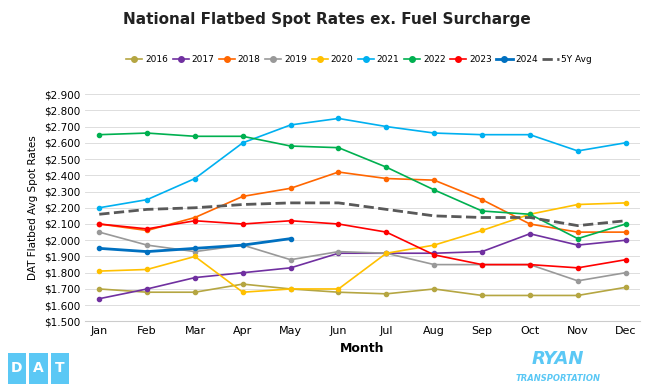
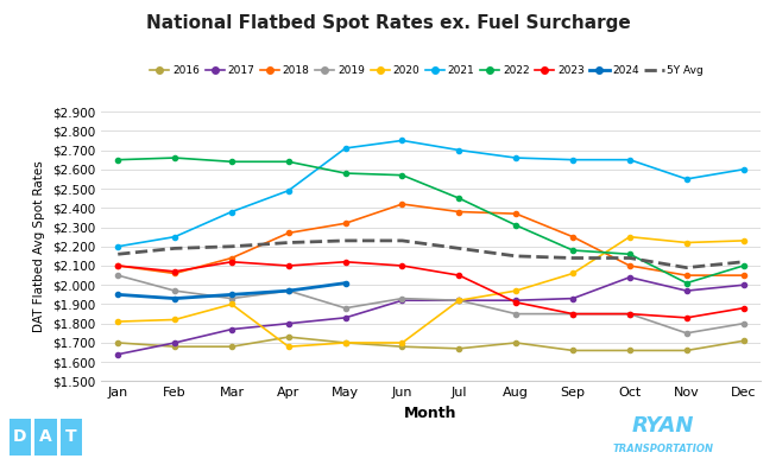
2021/Apr: $2.60 -> $2.49
2020/Oct: $2.16 -> $2.25
